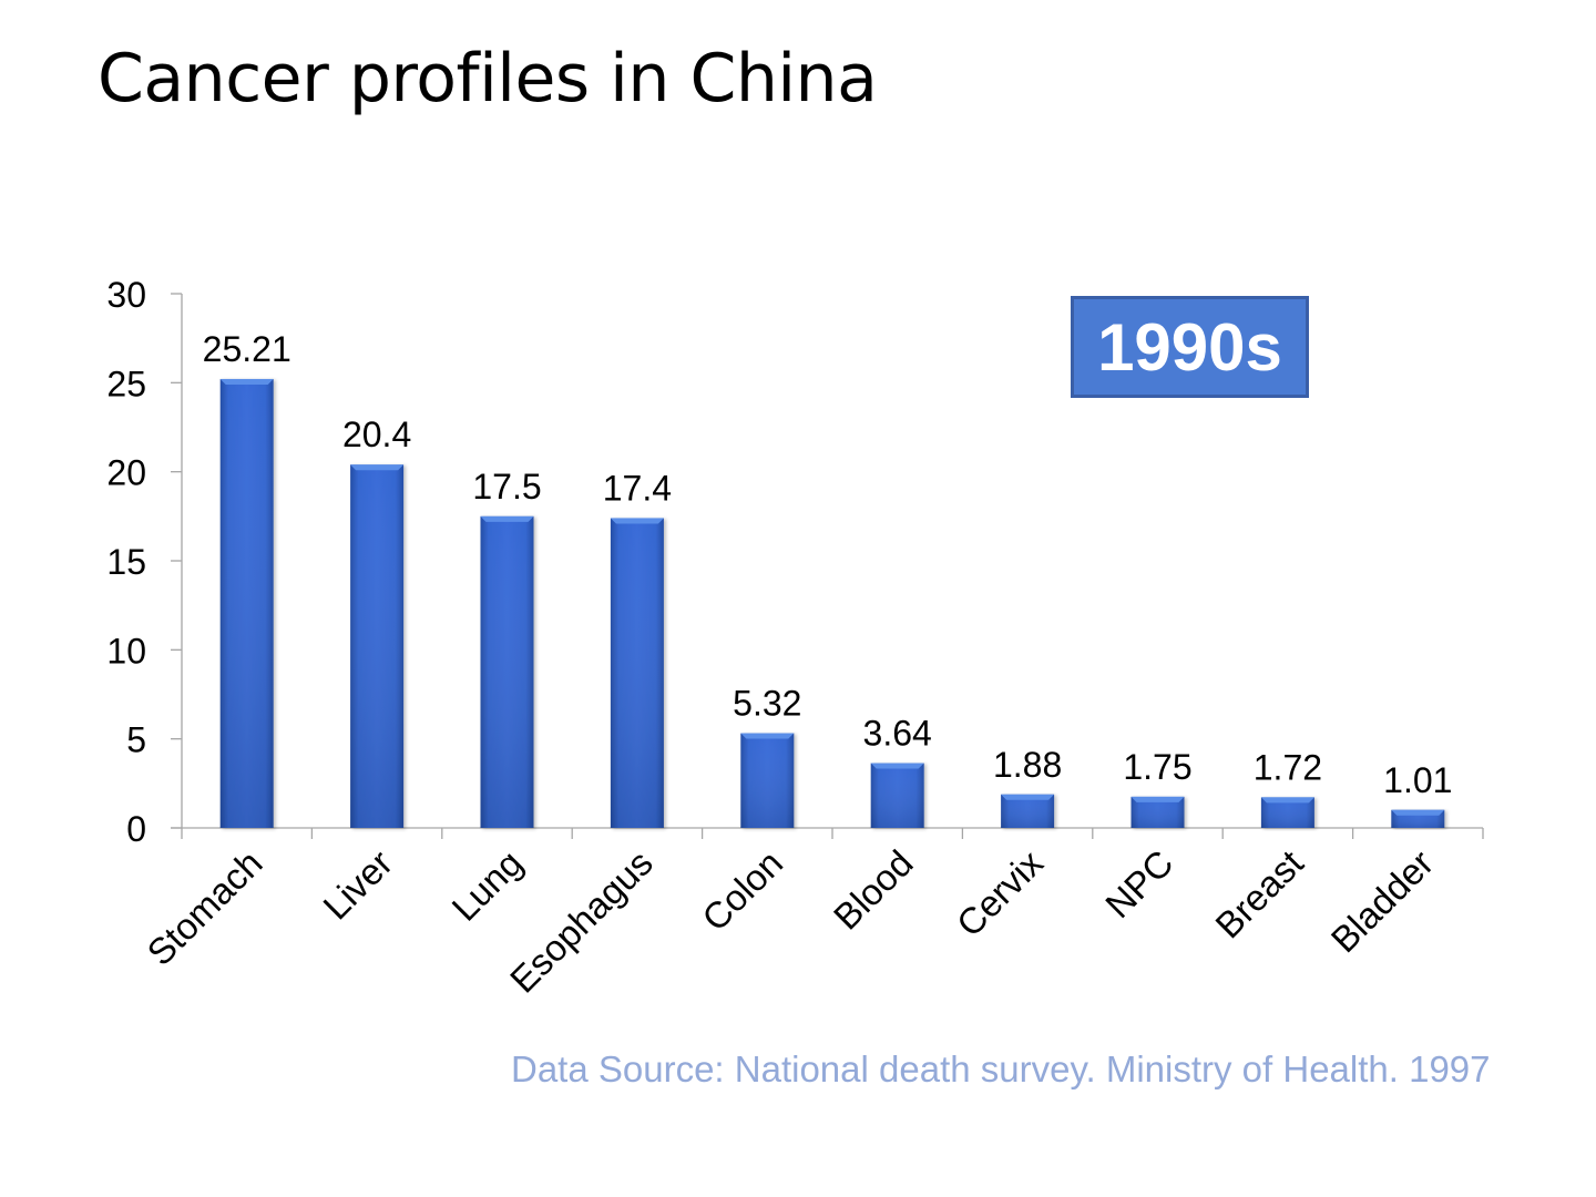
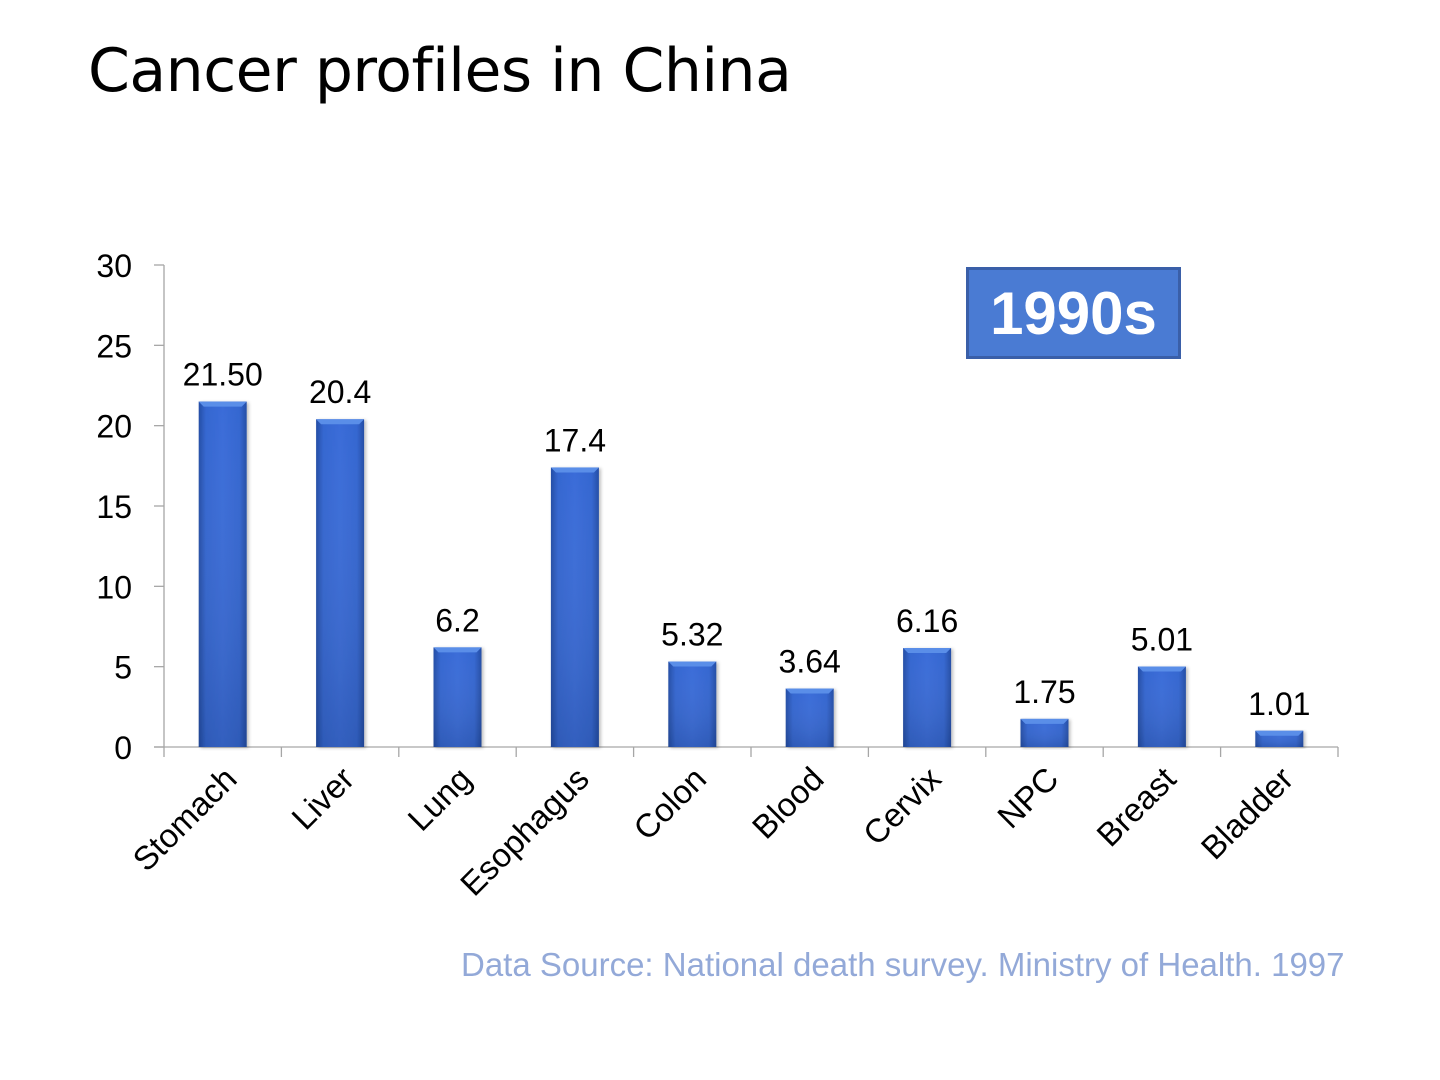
Stomach: 25.21 -> 21.50
Lung: 17.5 -> 6.2
Cervix: 1.88 -> 6.16
Breast: 1.72 -> 5.01
